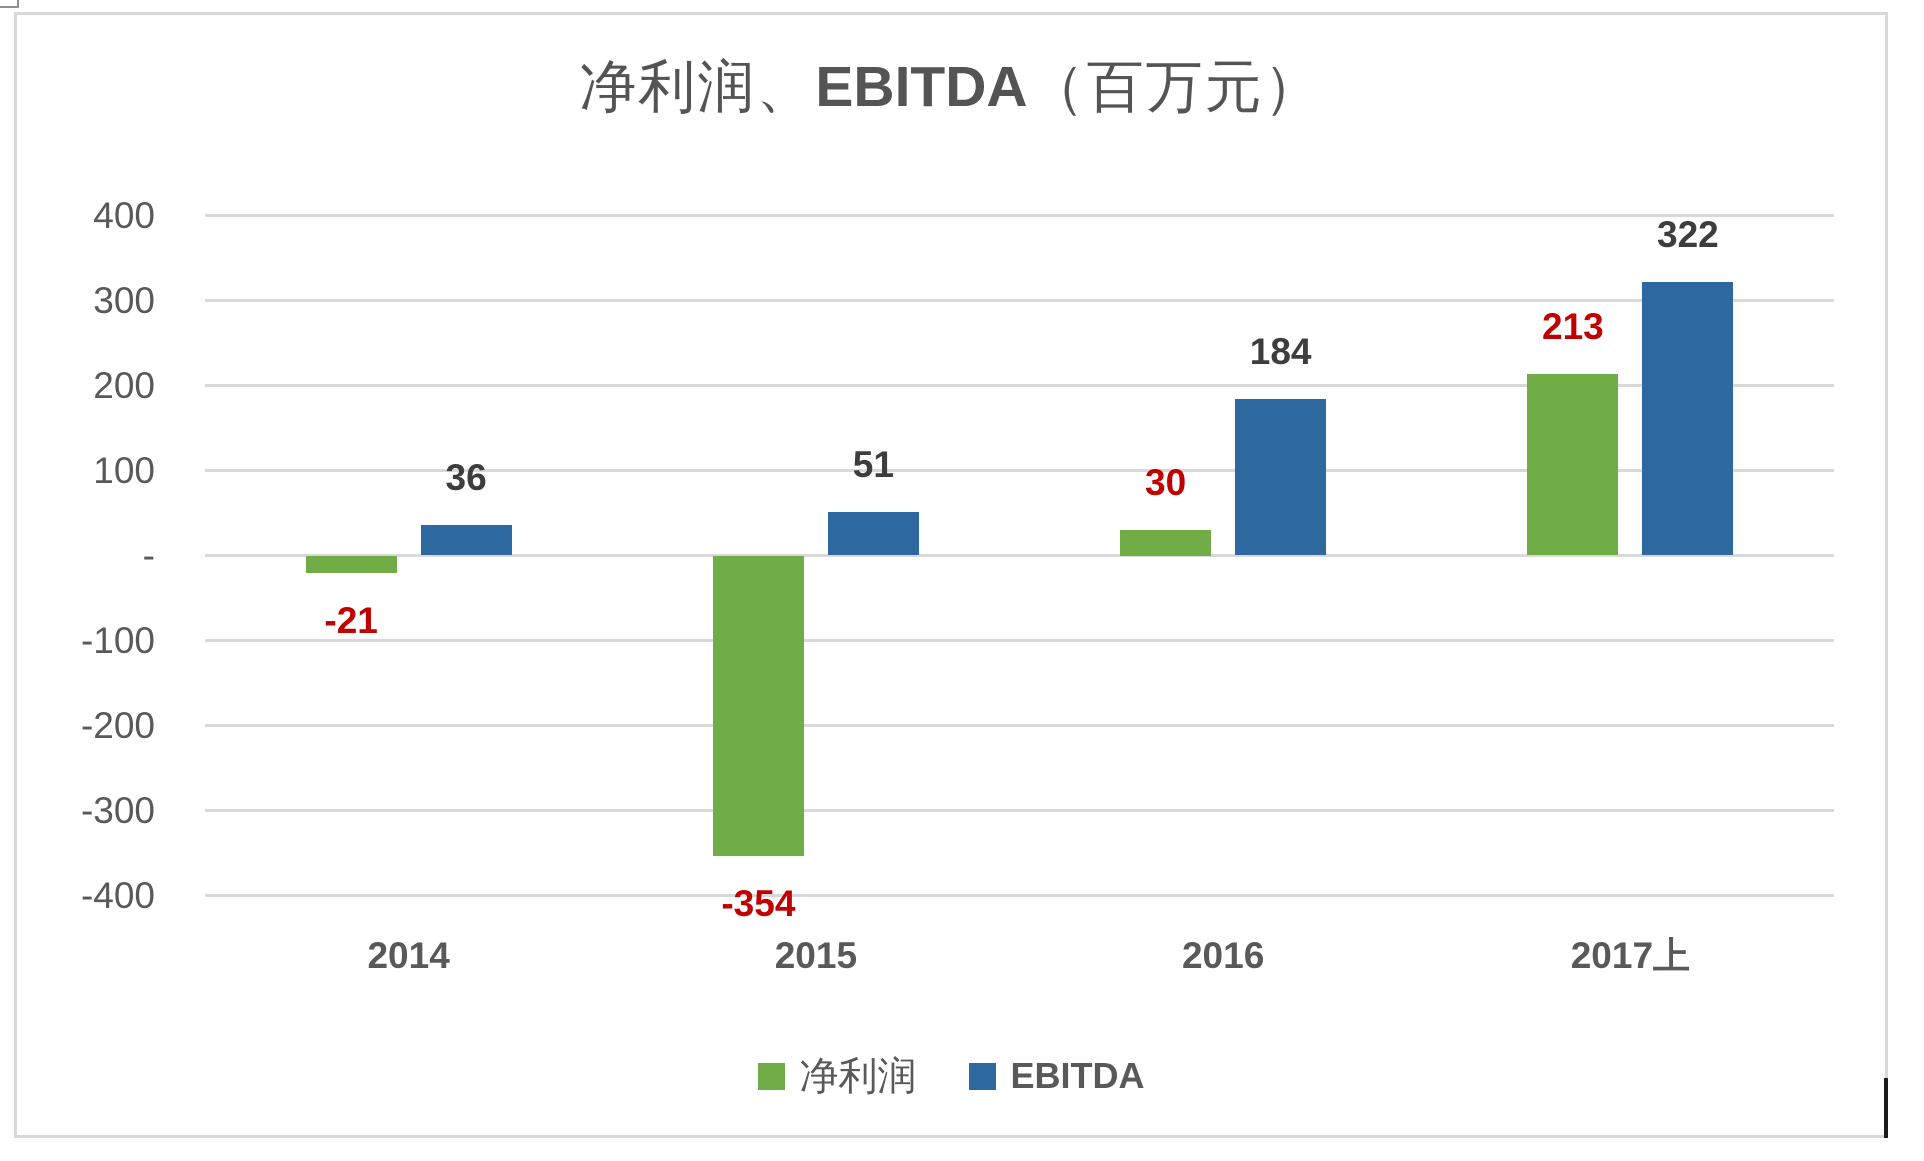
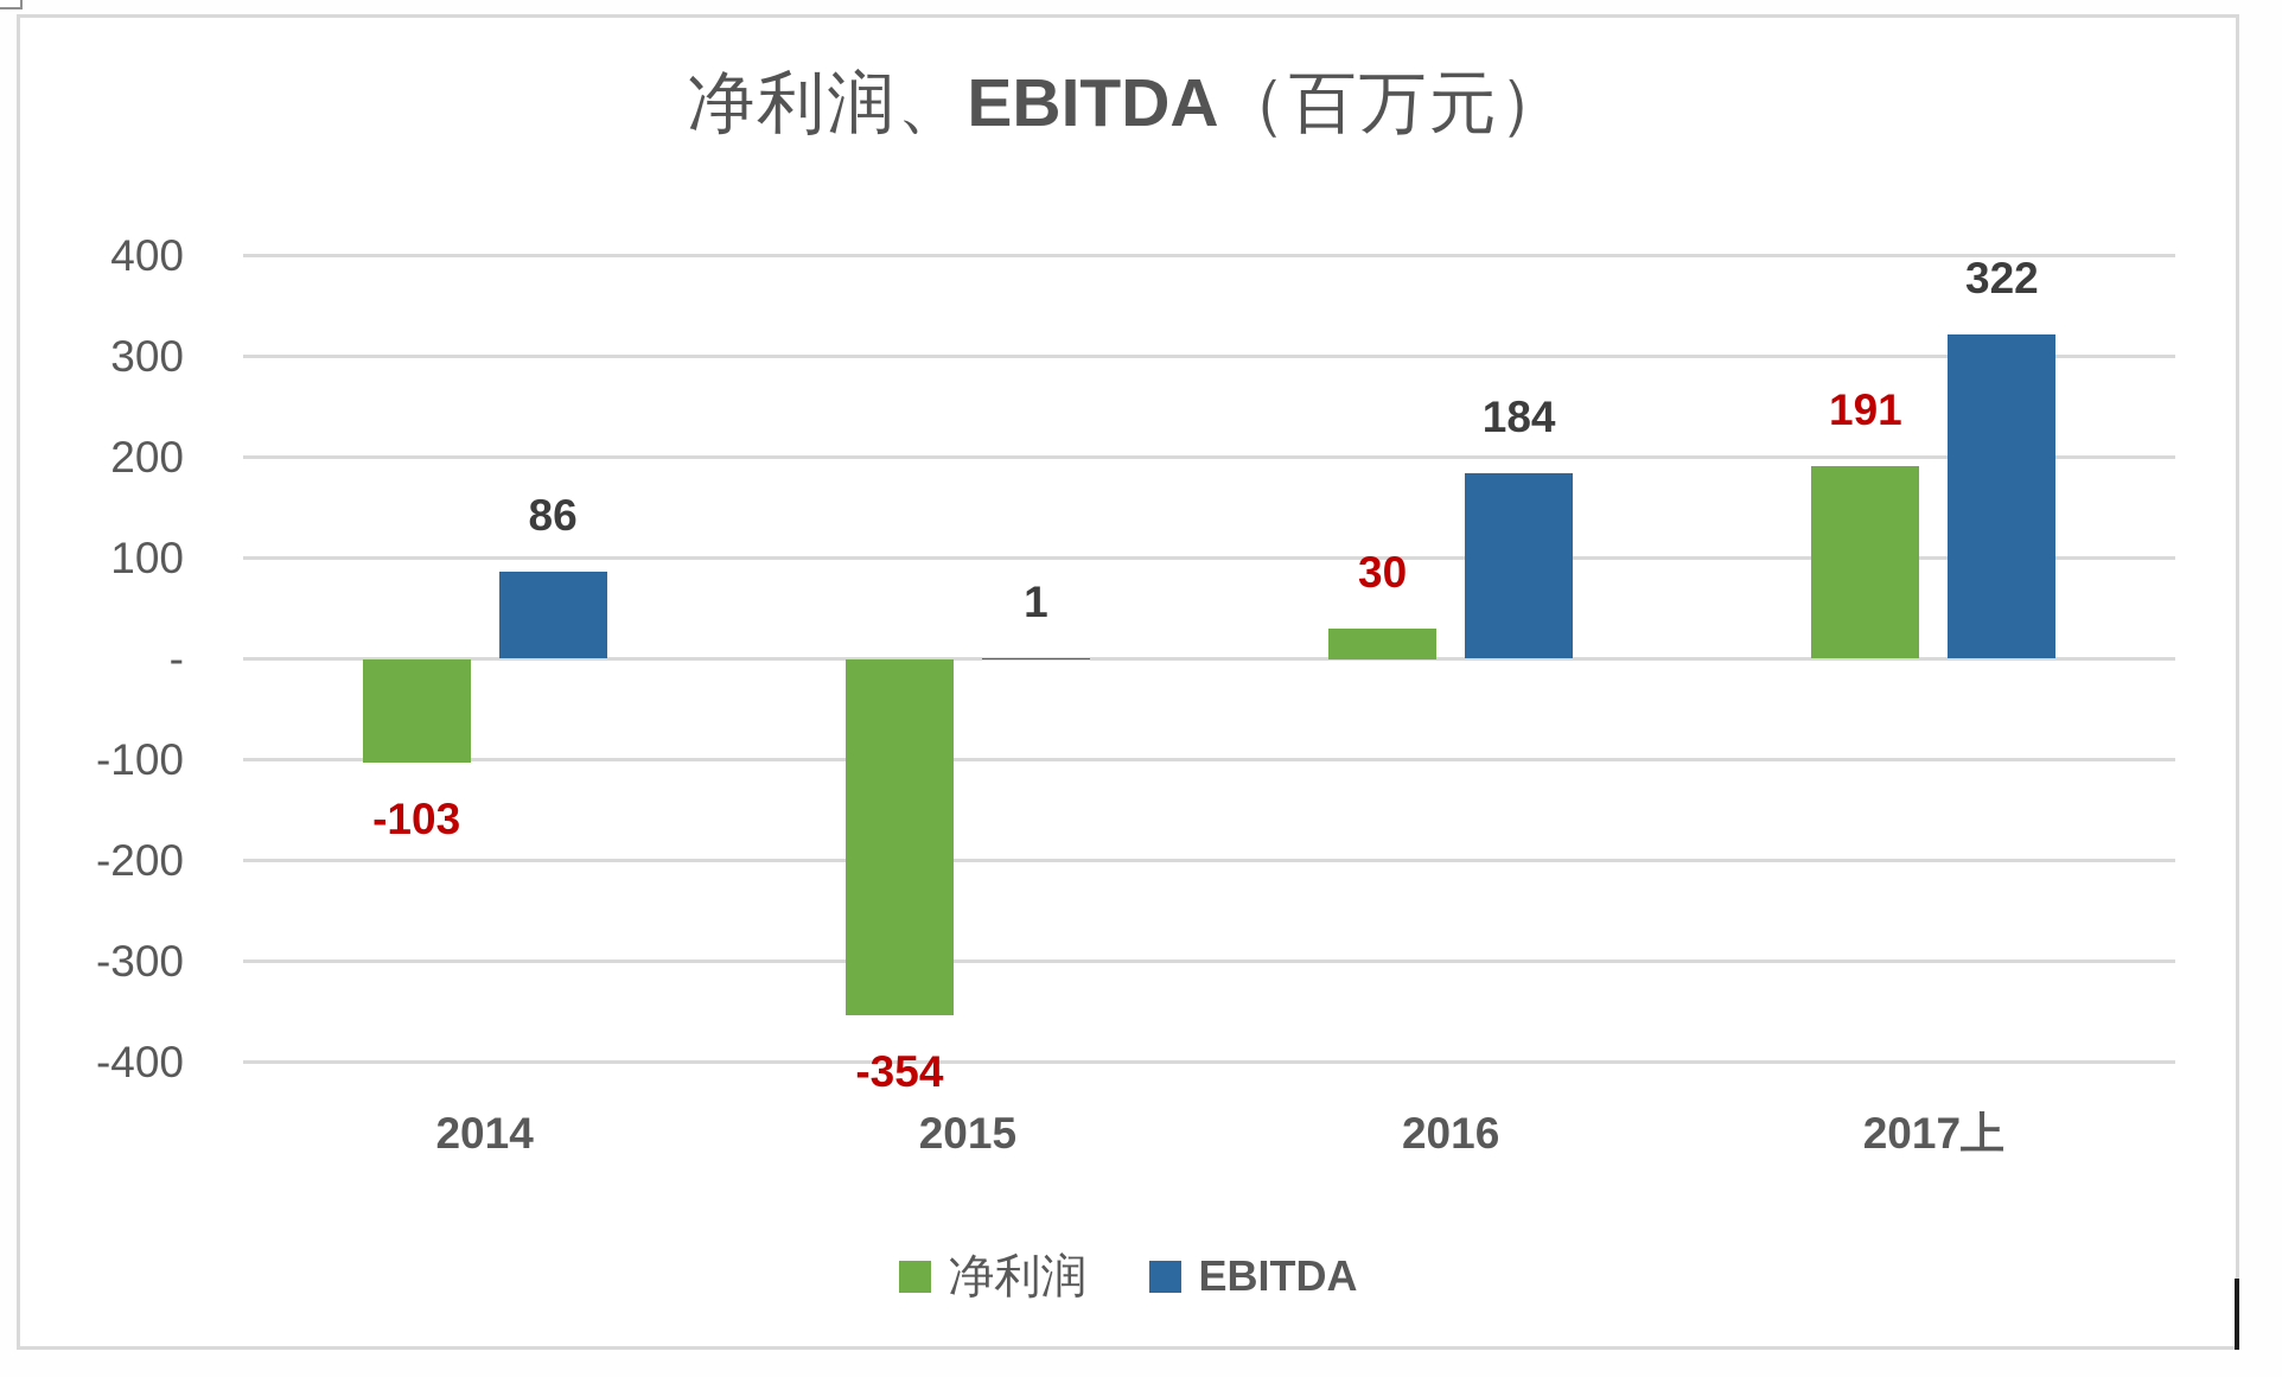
净利润/2014: -21 -> -103
EBITDA/2014: 36 -> 86
EBITDA/2015: 51 -> 1
净利润/2017上: 213 -> 191
